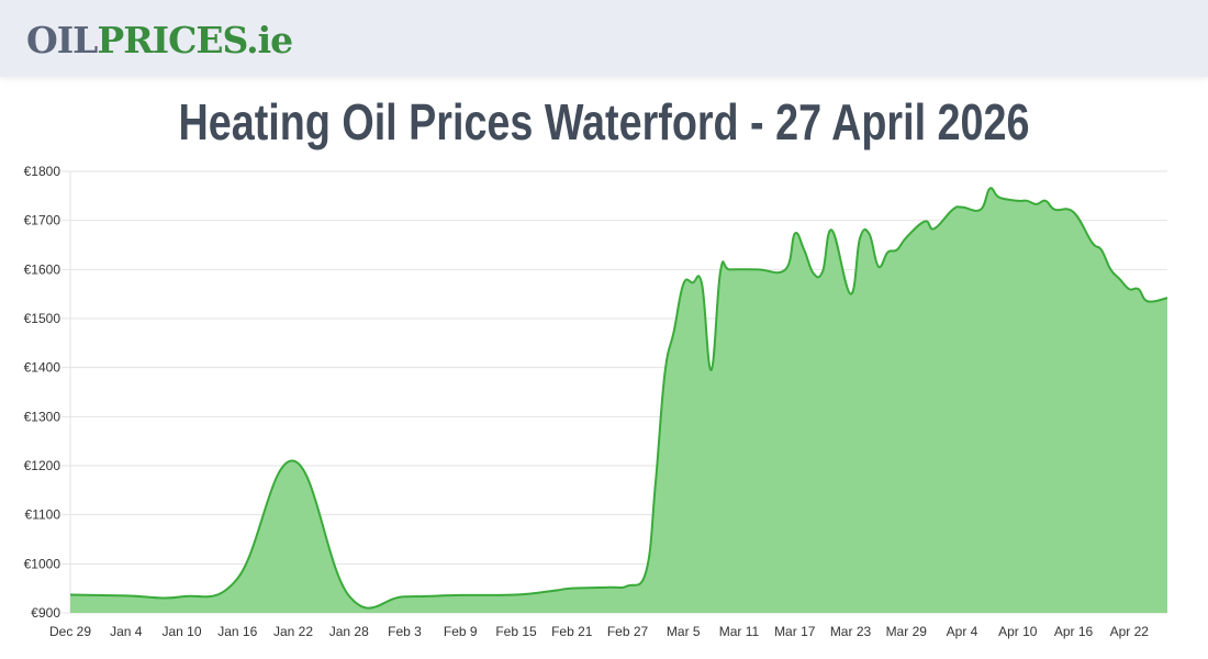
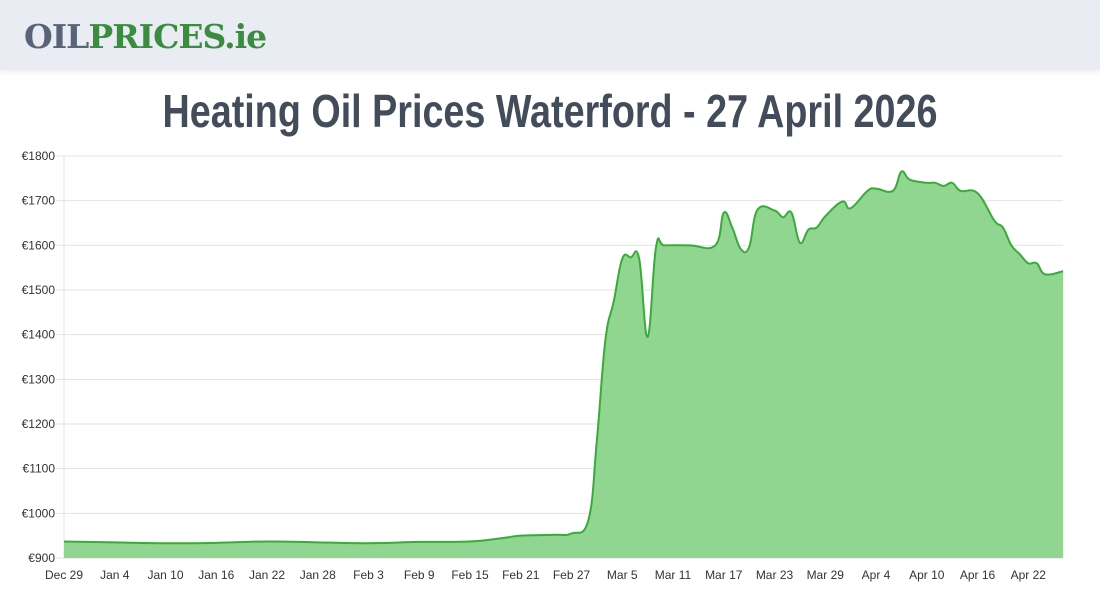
Jan 16: €970 -> €930
Jan 22: €1210 -> €940
Mar 23: €1550 -> €1680
